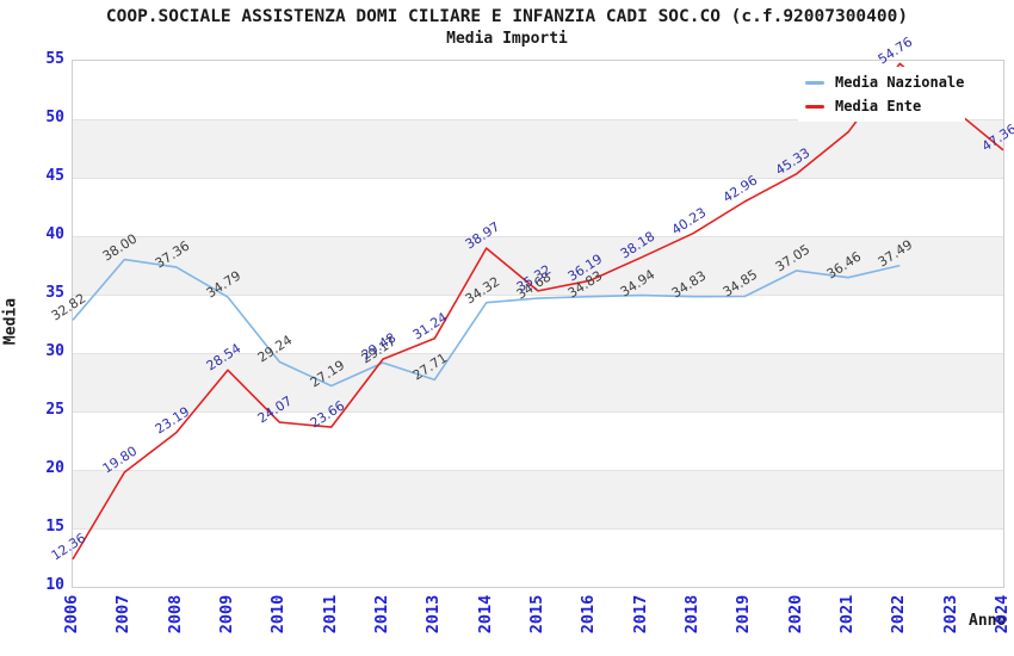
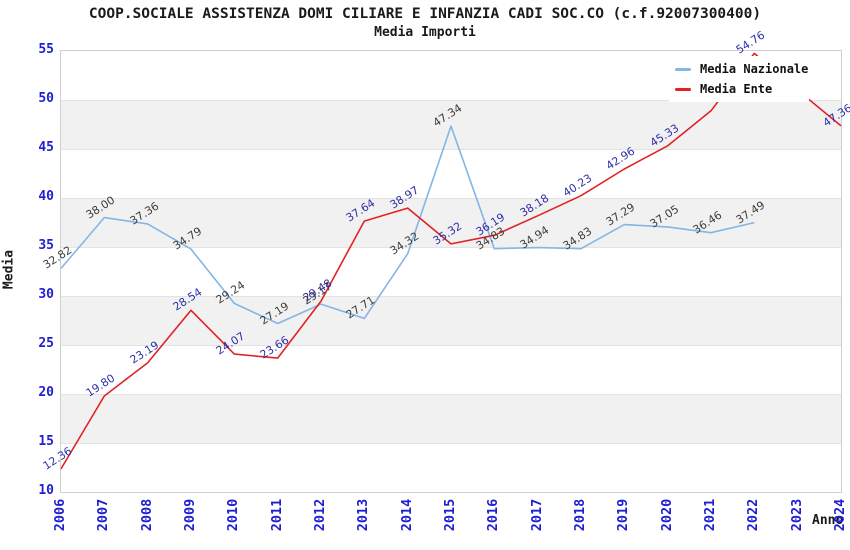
Media Ente/2013: 31.24 -> 37.64
Media Nazionale/2015: 34.68 -> 47.34
Media Nazionale/2019: 34.85 -> 37.29
